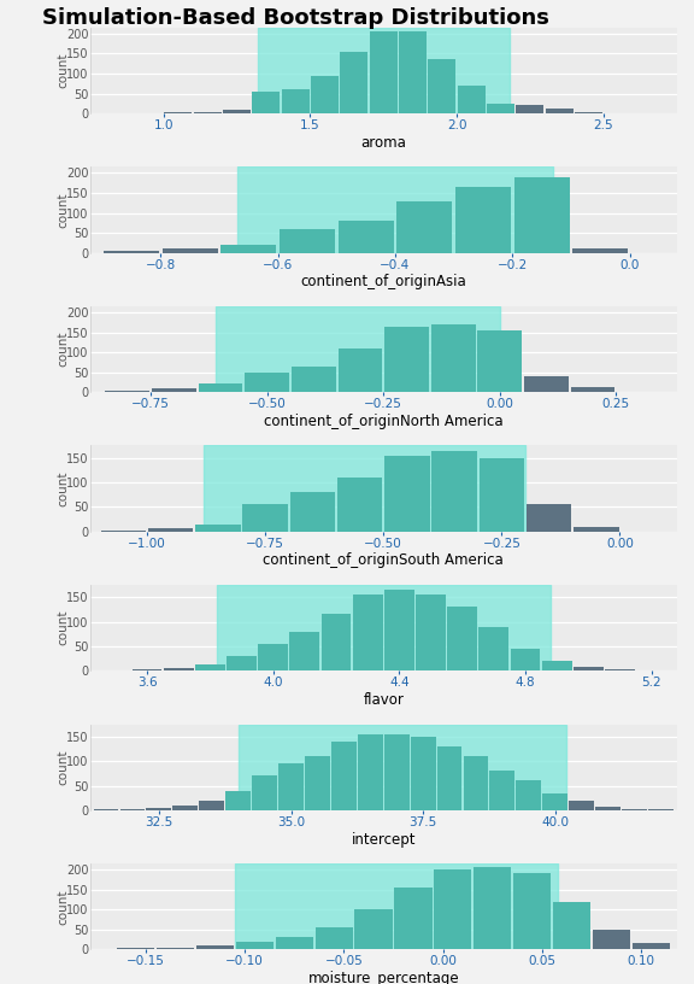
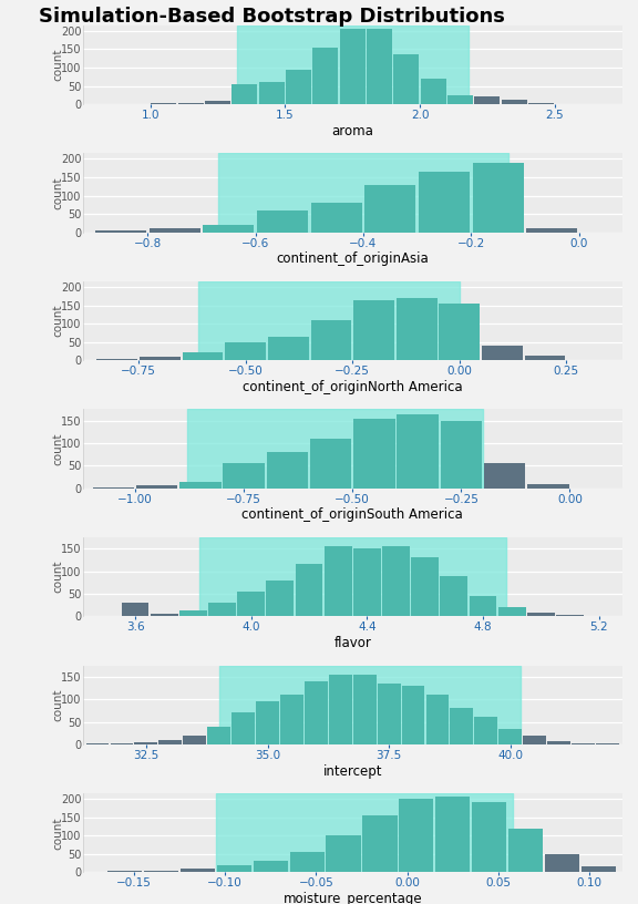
3.6: 3 -> 30
4.4: 165 -> 150
37.5: 150 -> 135
